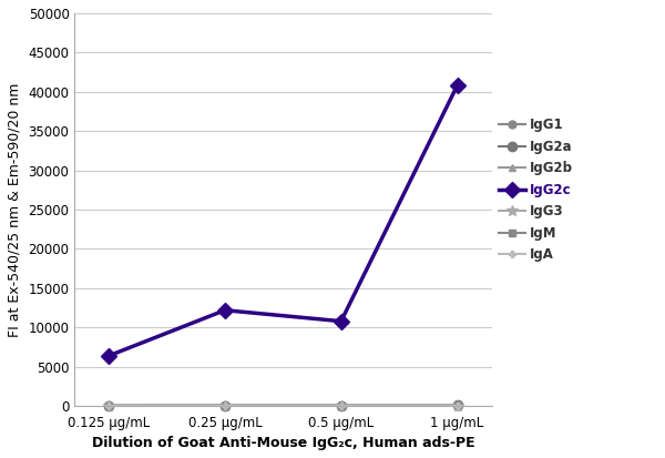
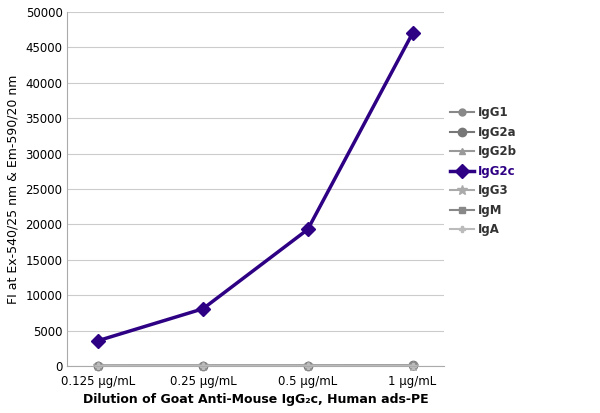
IgG2c/0.125 μg/mL: 6400 -> 3600
IgG2c/0.25 μg/mL: 12200 -> 8100
IgG2c/0.5 μg/mL: 10800 -> 19300
IgG2c/1 μg/mL: 40800 -> 47000
